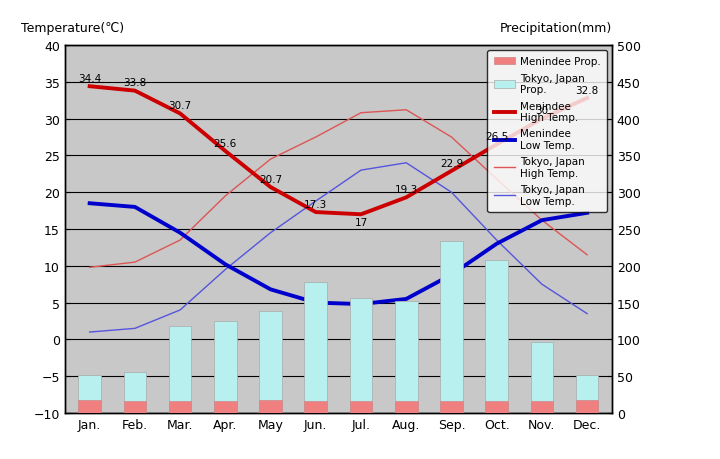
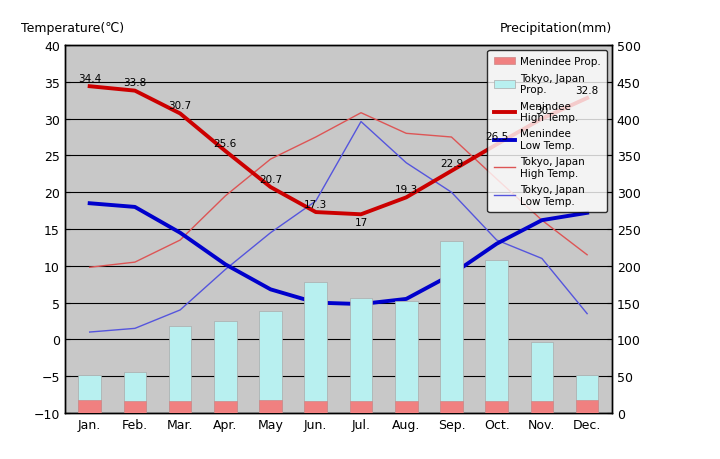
Tokyo, Japan Low Temp./Jul.: 23.0 -> 29.6
Tokyo, Japan High Temp./Aug.: 31.2 -> 28.0
Tokyo, Japan Low Temp./Nov.: 7.5 -> 11.0
